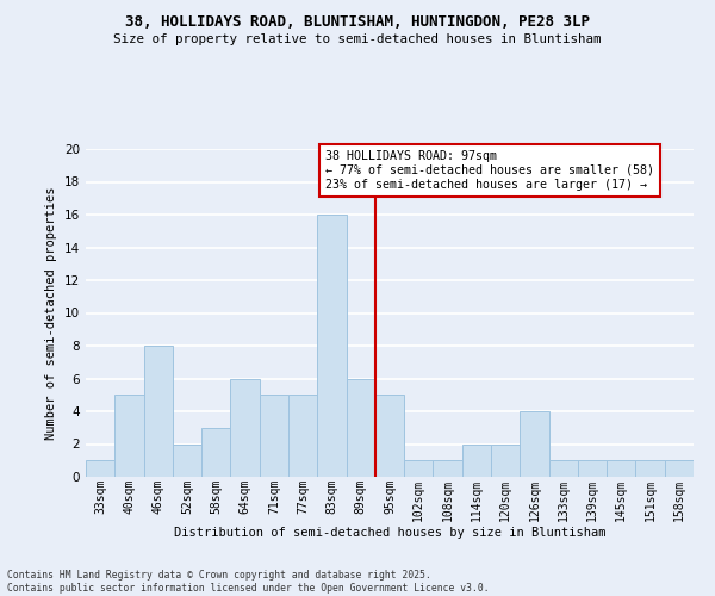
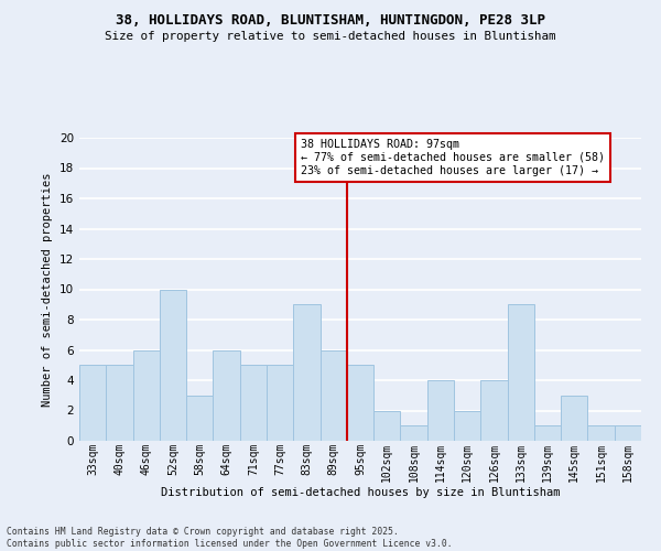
33sqm: 1 -> 5
46sqm: 8 -> 6
52sqm: 2 -> 10
83sqm: 16 -> 9
102sqm: 1 -> 2
114sqm: 2 -> 4
133sqm: 1 -> 9
145sqm: 1 -> 3
